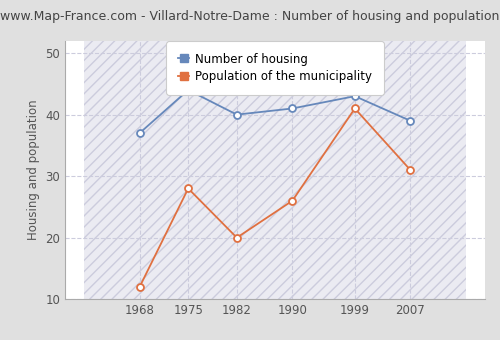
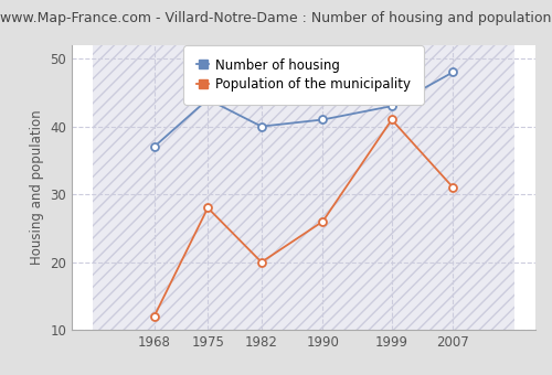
Number of housing/2007: 39 -> 48
